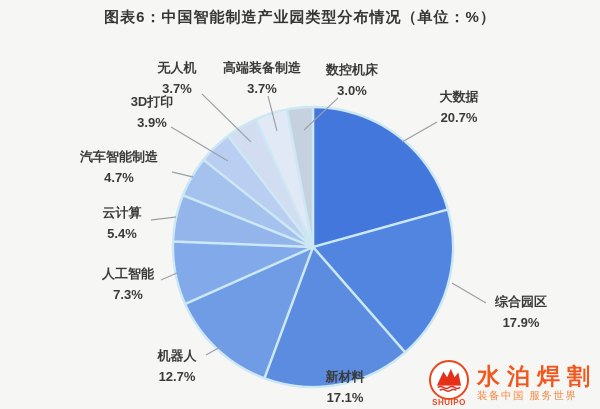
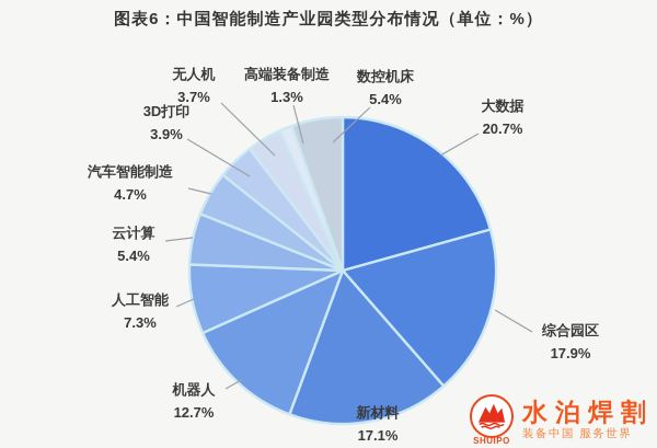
高端装备制造: 3.7% -> 1.3%
数控机床: 3.0% -> 5.4%
